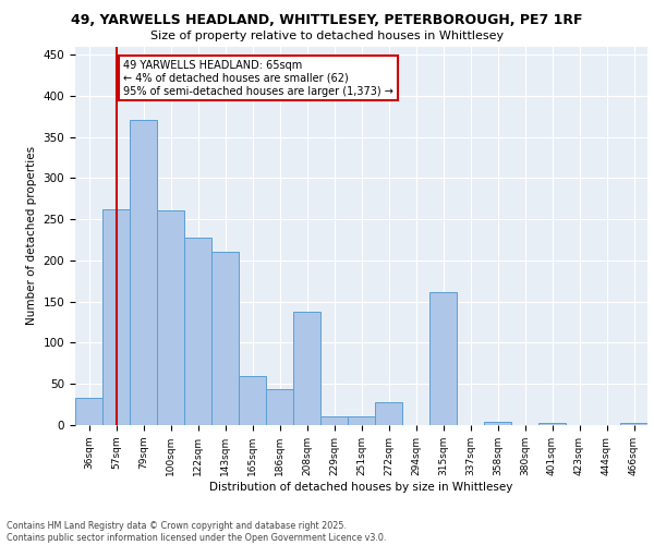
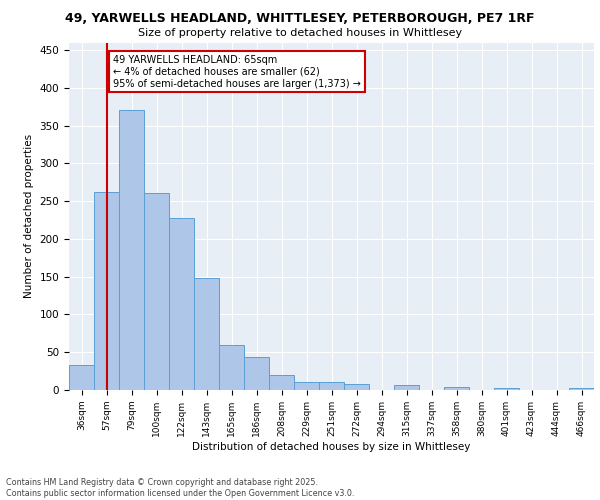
143sqm: 210 -> 148
208sqm: 138 -> 20
272sqm: 28 -> 8
315sqm: 162 -> 6
